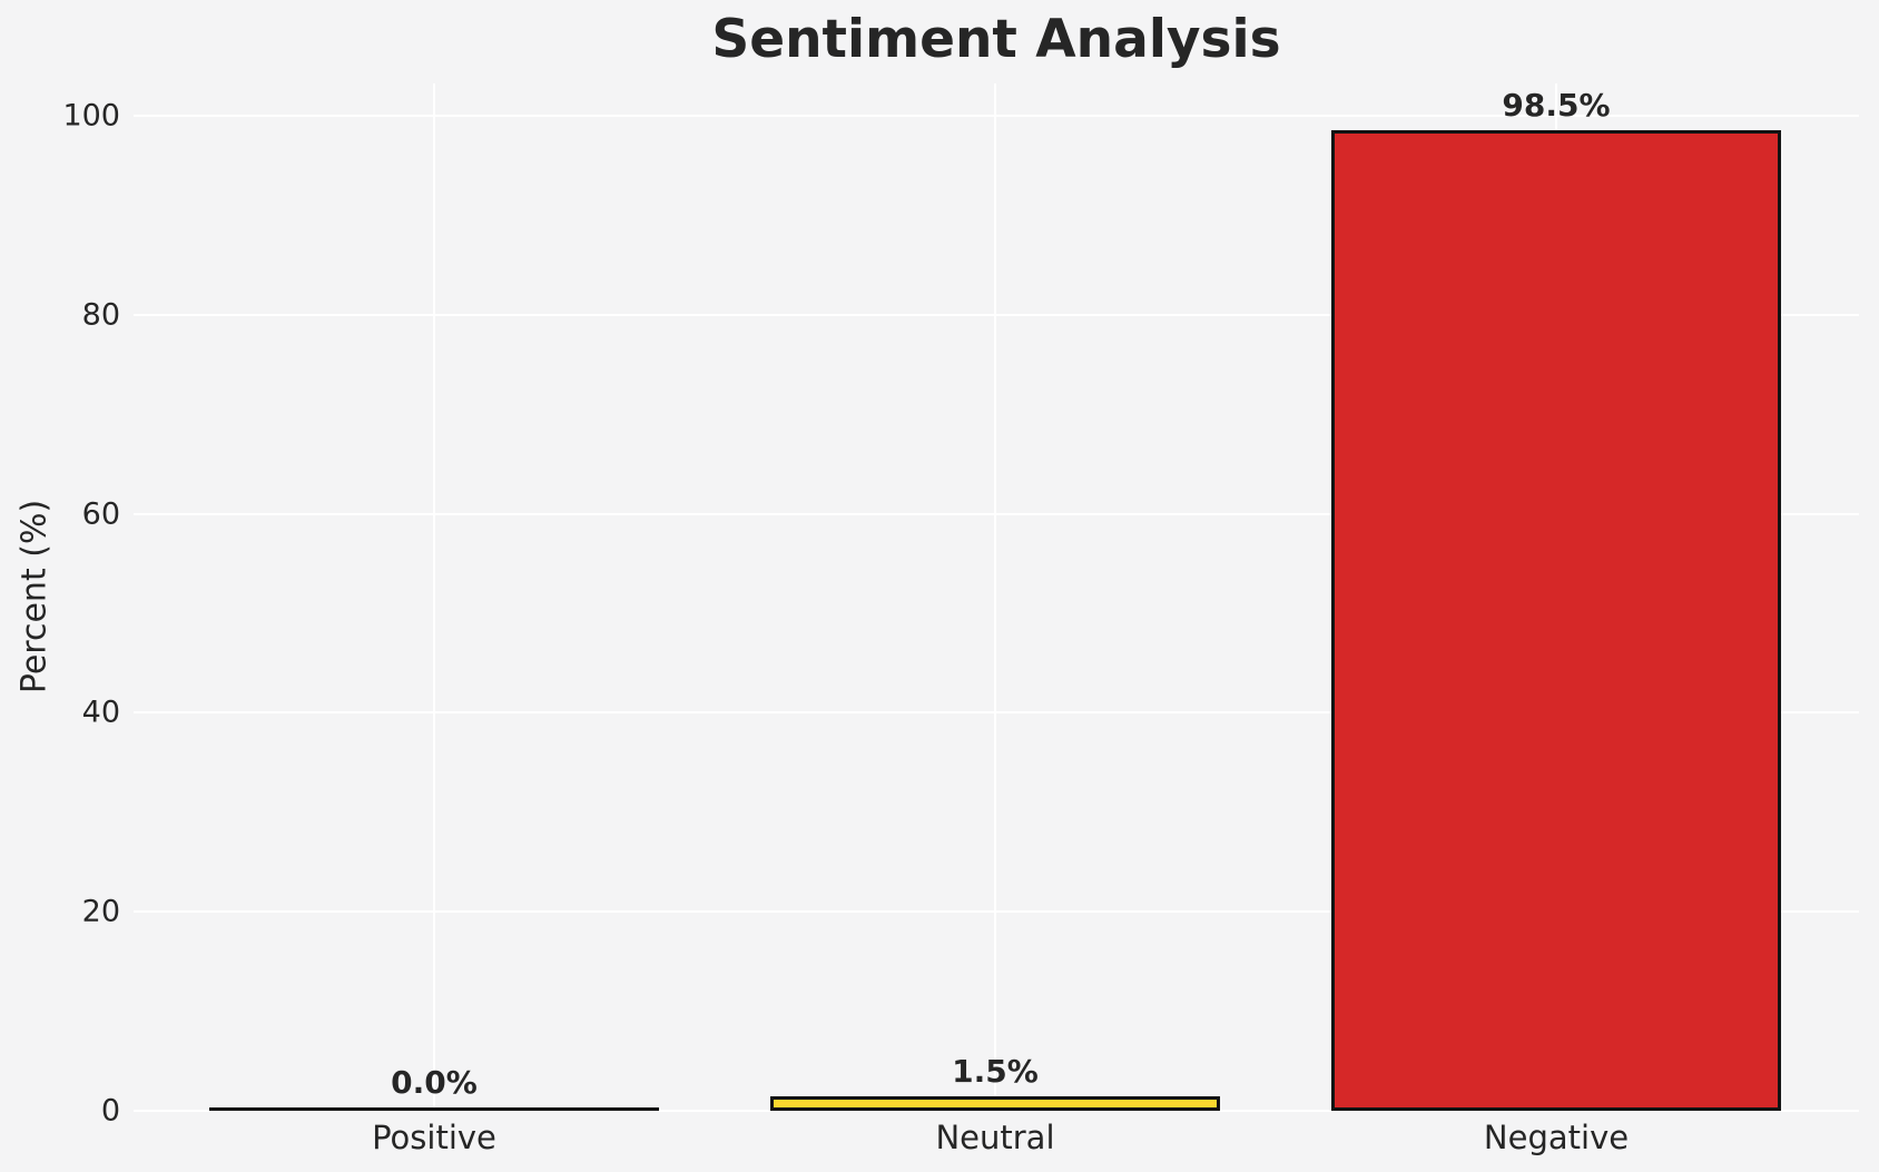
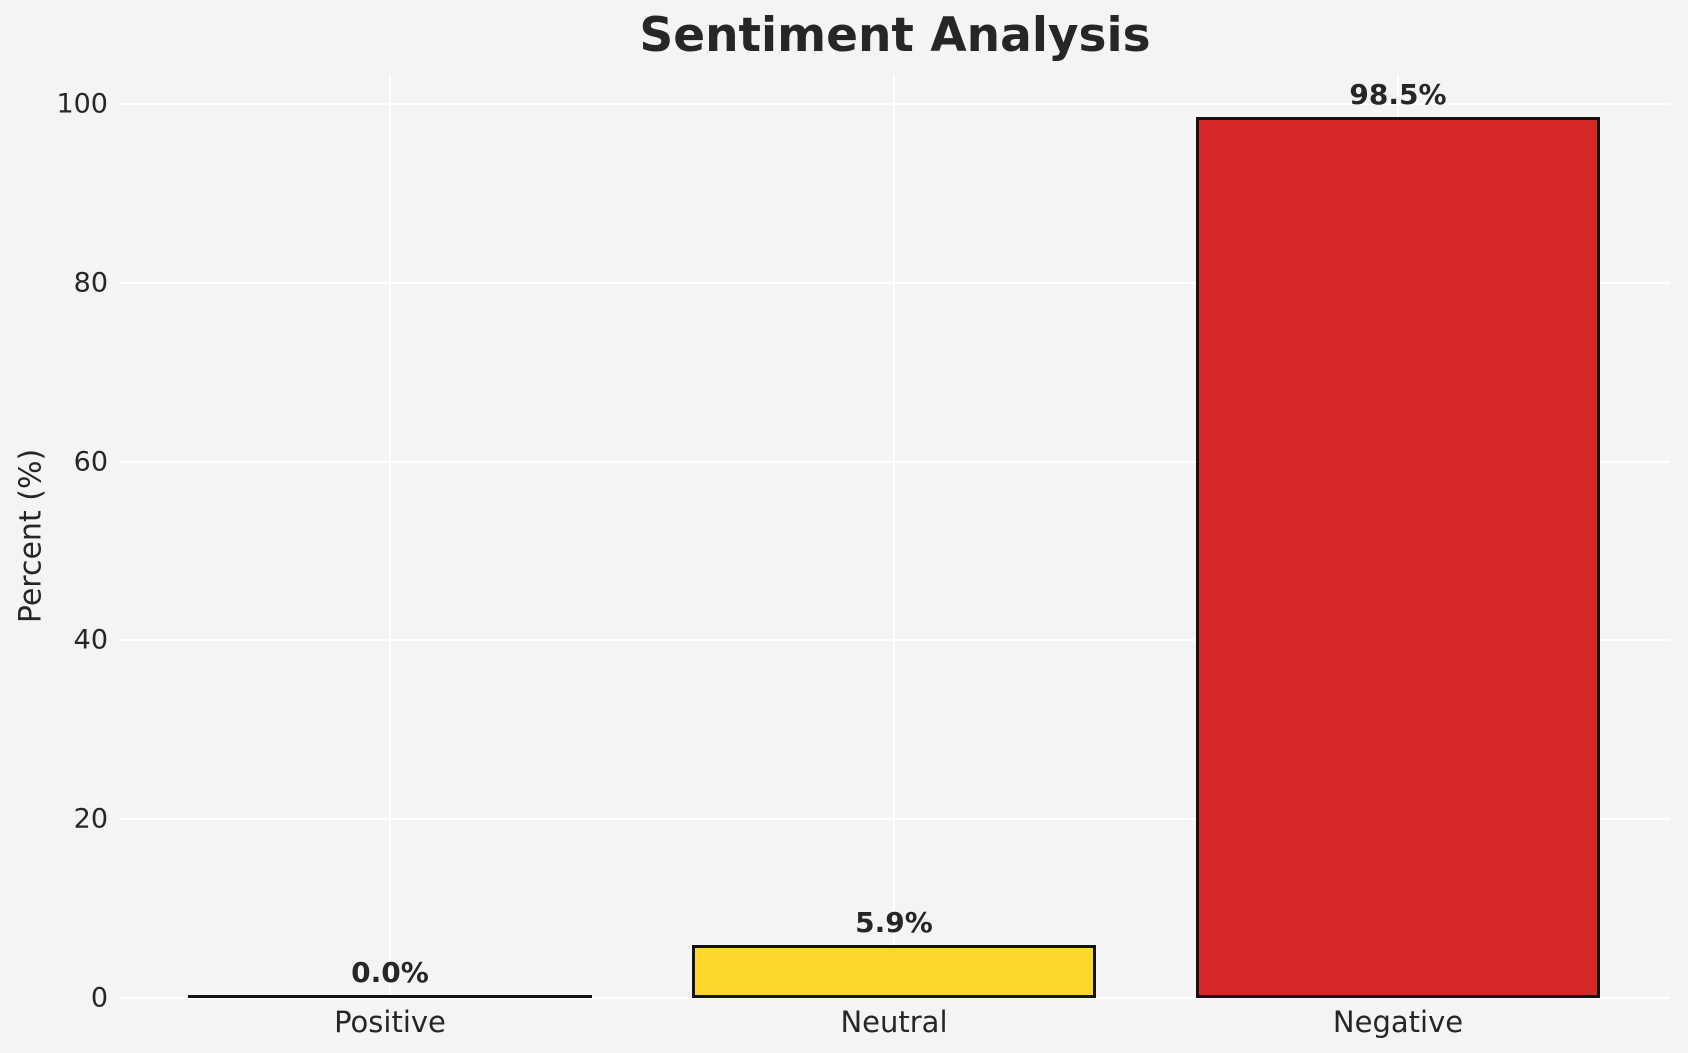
Neutral: 1.5% -> 5.9%
